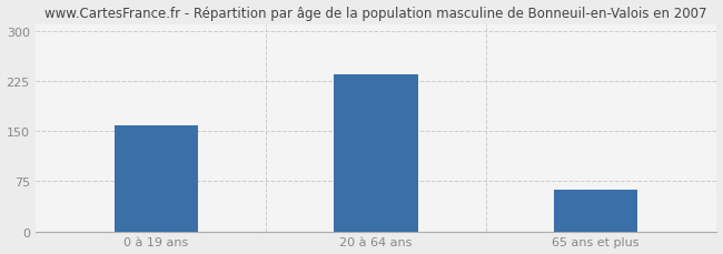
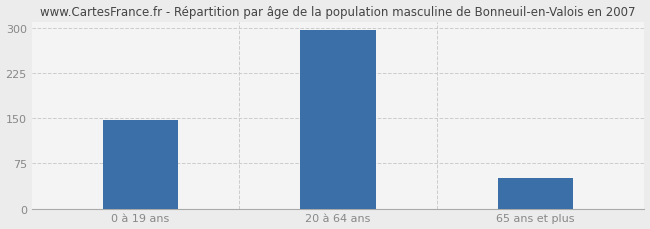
0 à 19 ans: 158 -> 147
20 à 64 ans: 234 -> 296
65 ans et plus: 62 -> 50
